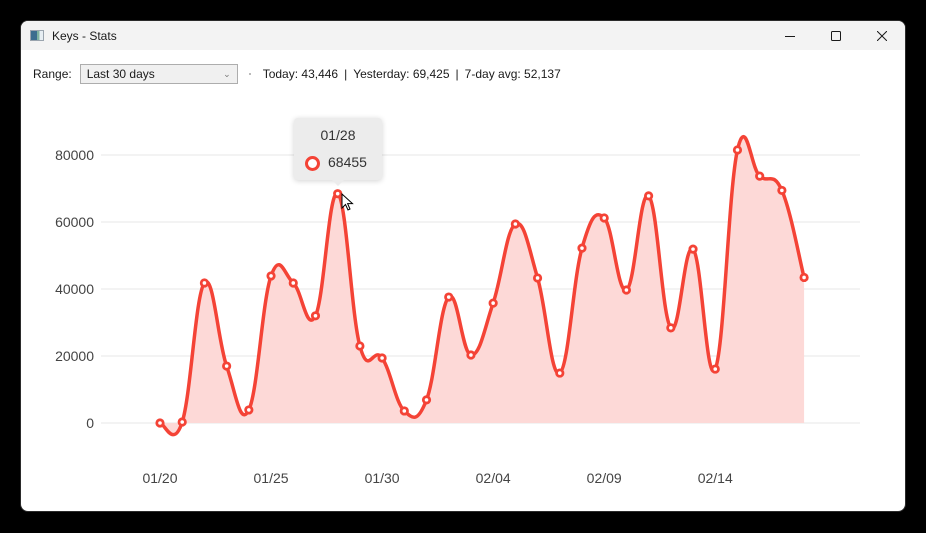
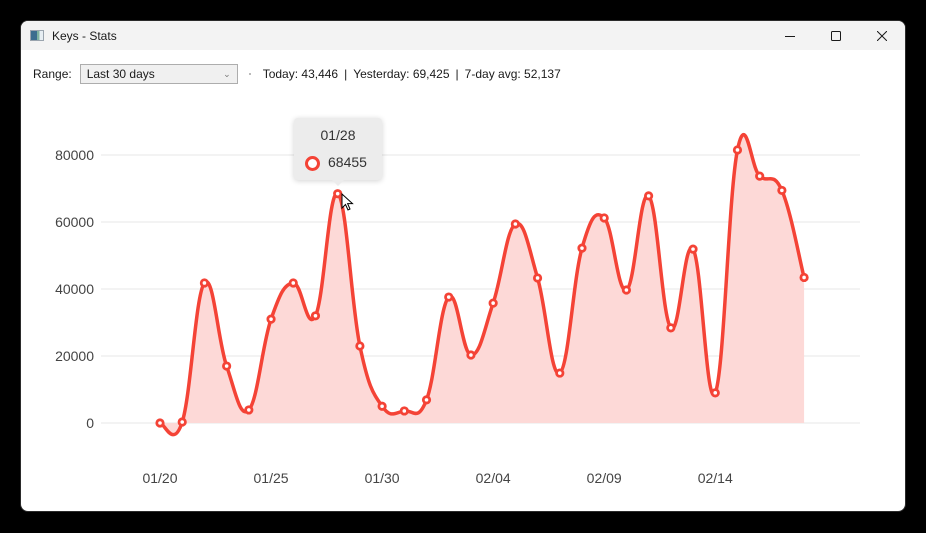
01/25: 44000 -> 31000
01/30: 19000 -> 5000
02/14: 16000 -> 9000
